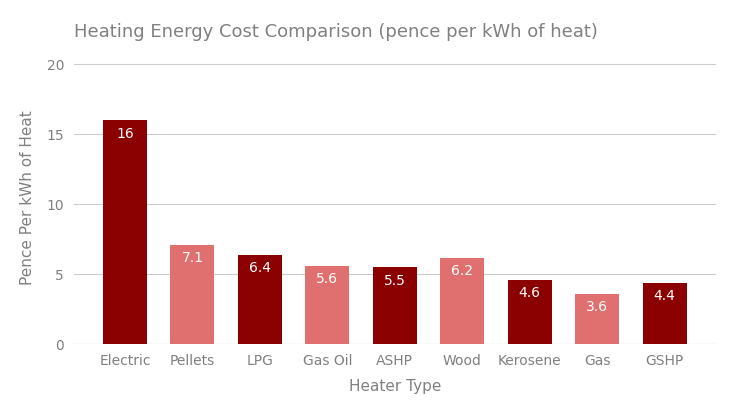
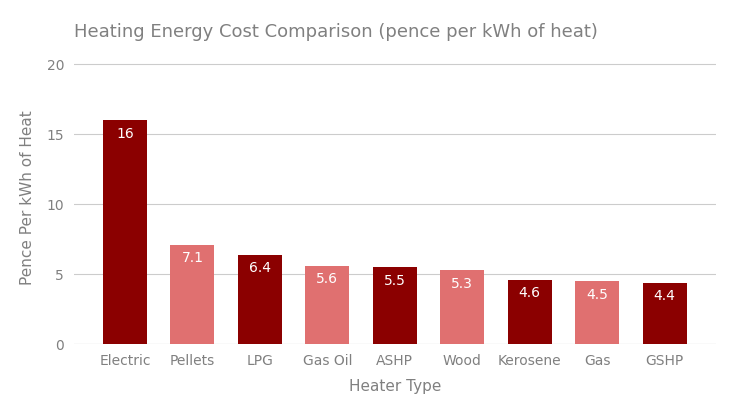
Wood: 6.2 -> 5.3
Gas: 3.6 -> 4.5
